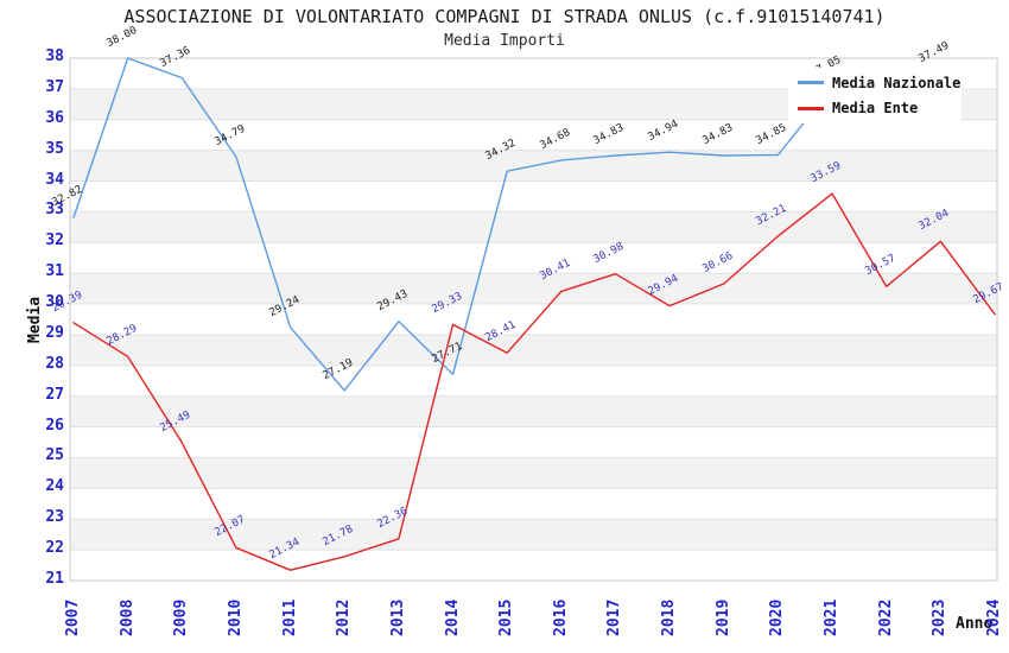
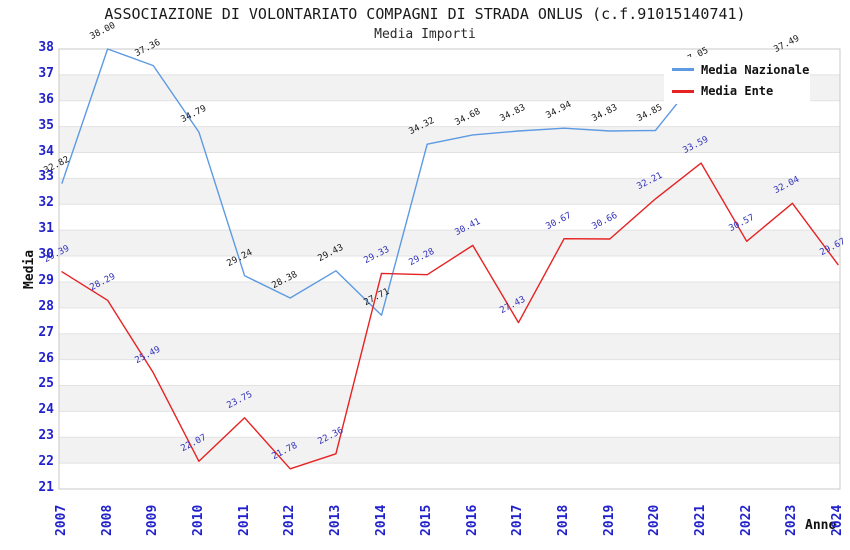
Media Ente/2011: 21.34 -> 23.75
Media Nazionale/2012: 27.19 -> 28.38
Media Ente/2015: 28.41 -> 29.28
Media Ente/2017: 30.98 -> 27.43
Media Ente/2018: 29.94 -> 30.67
